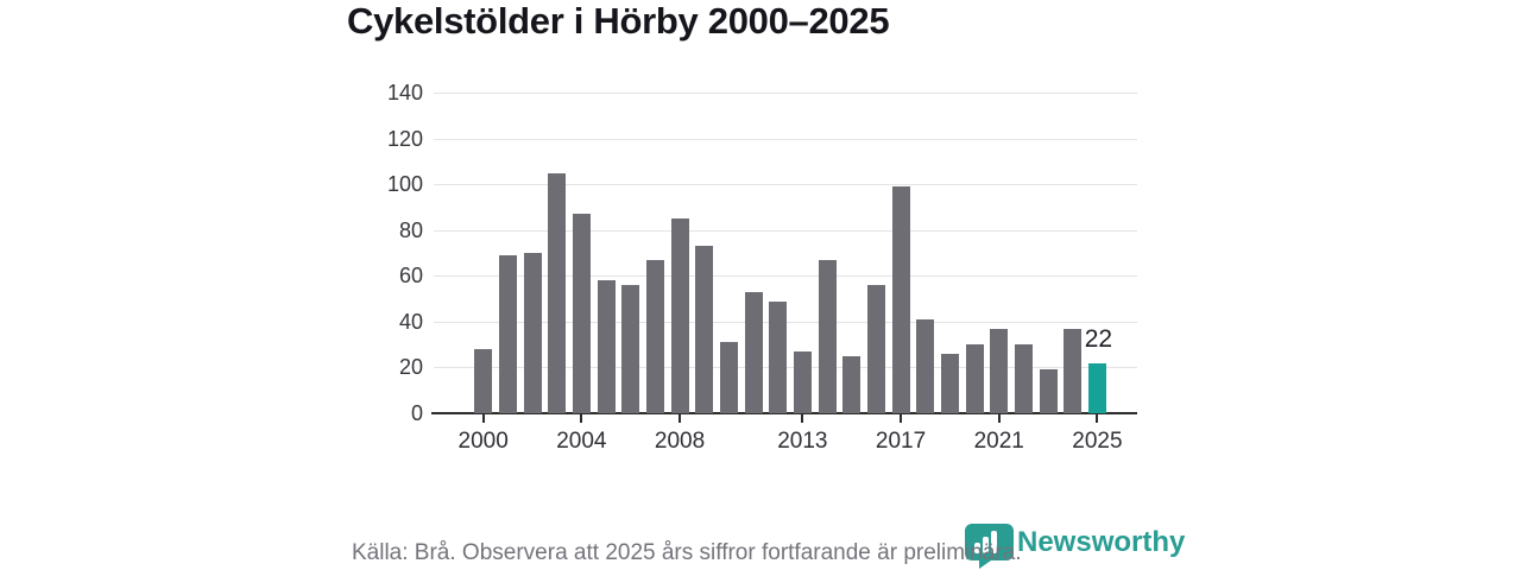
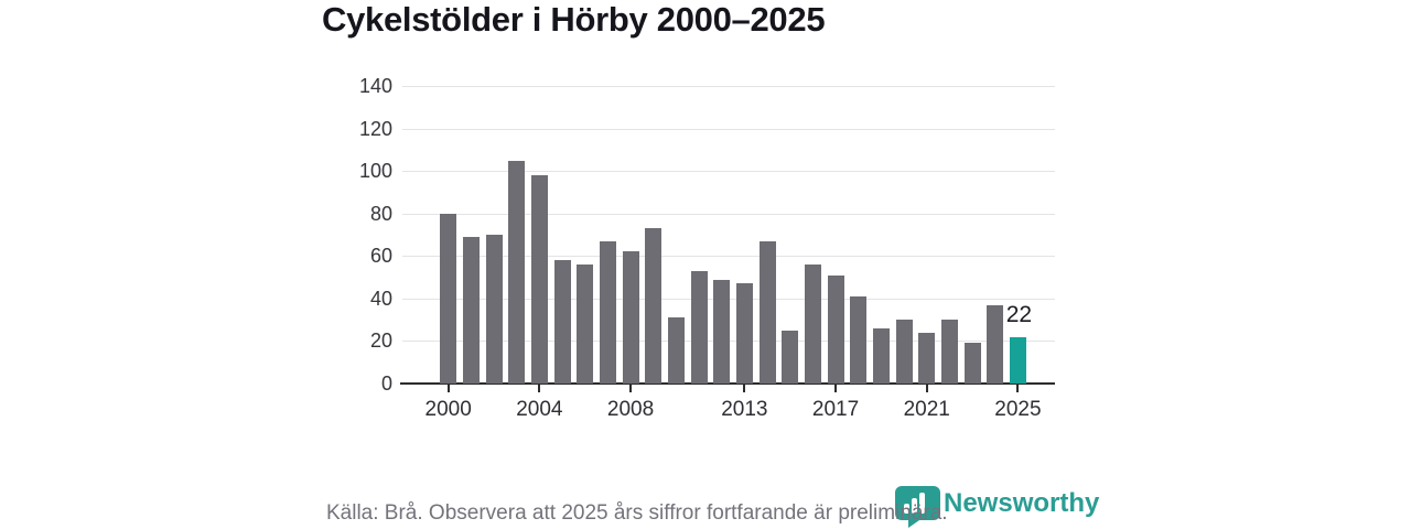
2000: 28 -> 80
2004: 87 -> 98
2008: 85 -> 62
2013: 27 -> 47
2017: 99 -> 51
2021: 37 -> 24
